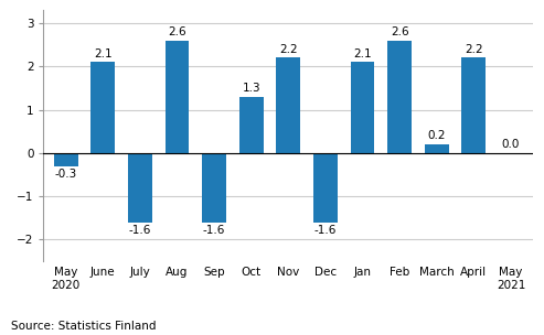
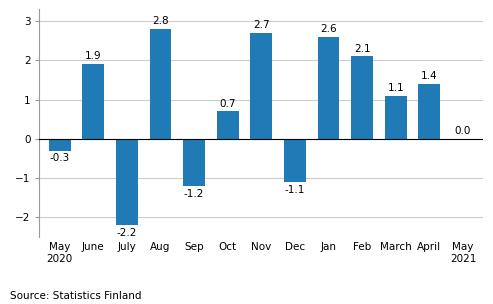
June: 2.1 -> 1.9
July: -1.6 -> -2.2
Aug: 2.6 -> 2.8
Sep: -1.6 -> -1.2
Oct: 1.3 -> 0.7
Nov: 2.2 -> 2.7
Dec: -1.6 -> -1.1
Jan: 2.1 -> 2.6
Feb: 2.6 -> 2.1
March: 0.2 -> 1.1
April: 2.2 -> 1.4
